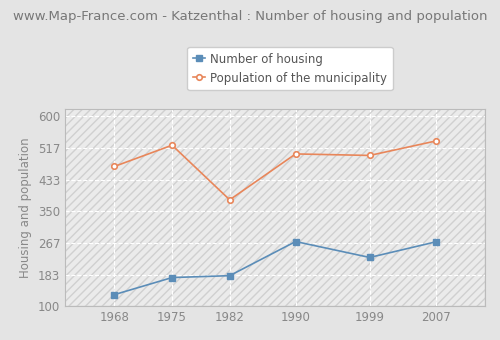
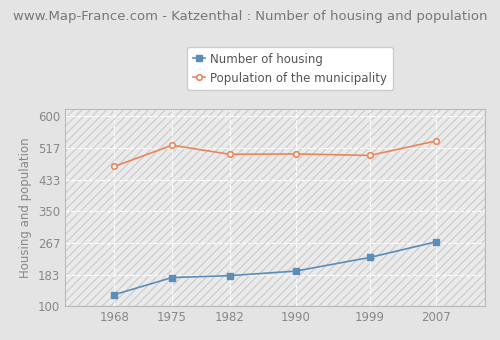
Population of the municipality/1982: 380 -> 500
Number of housing/1990: 270 -> 192
